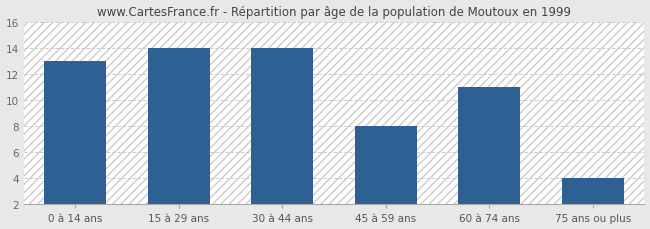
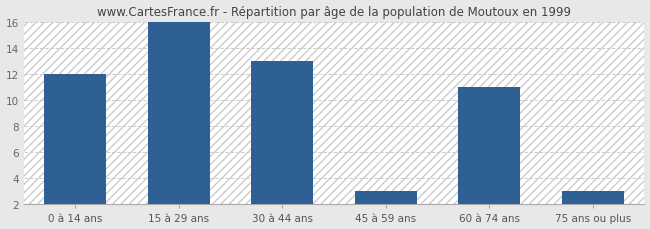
0 à 14 ans: 13 -> 12
15 à 29 ans: 14 -> 16
30 à 44 ans: 14 -> 13
45 à 59 ans: 8 -> 3
75 ans ou plus: 4 -> 3
